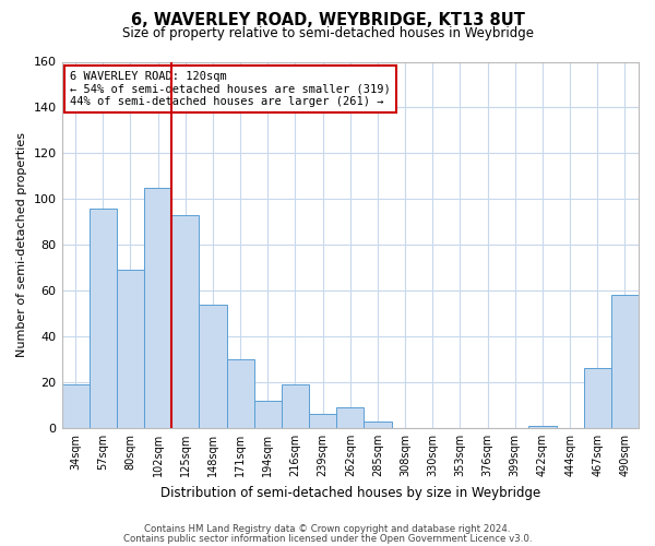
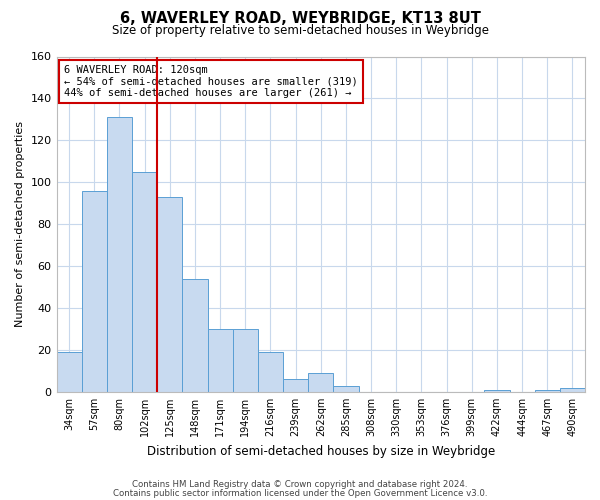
80sqm: 69 -> 131
194sqm: 12 -> 30
467sqm: 26 -> 1
490sqm: 58 -> 2
